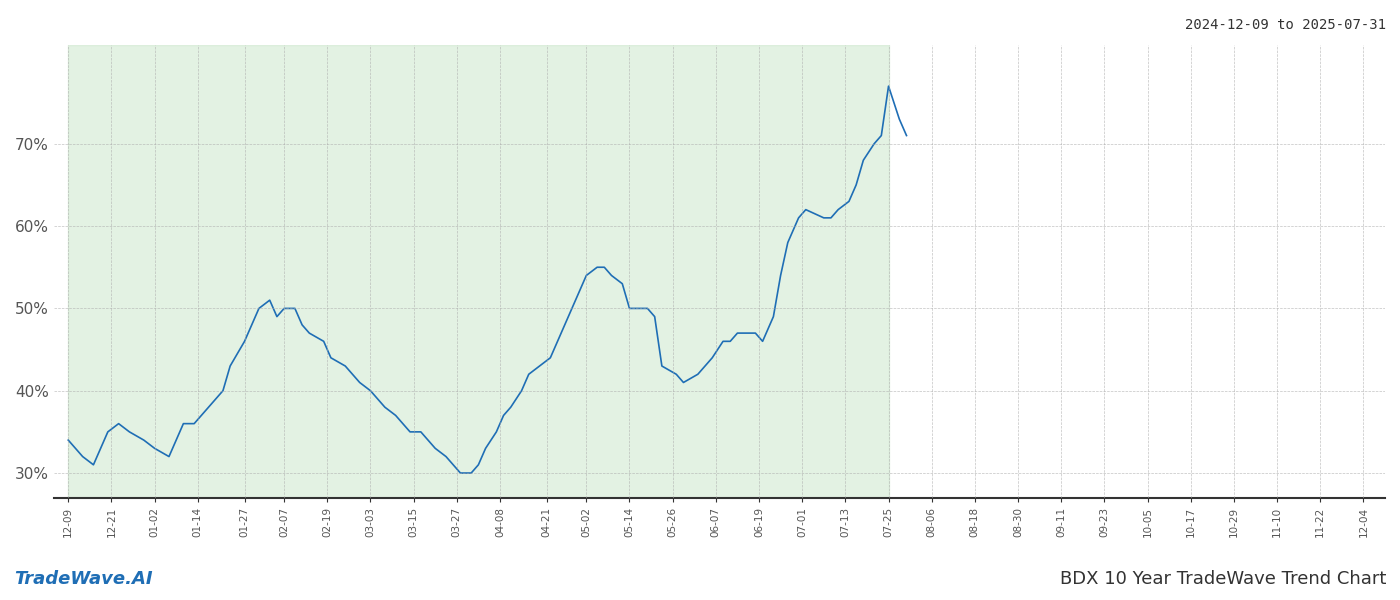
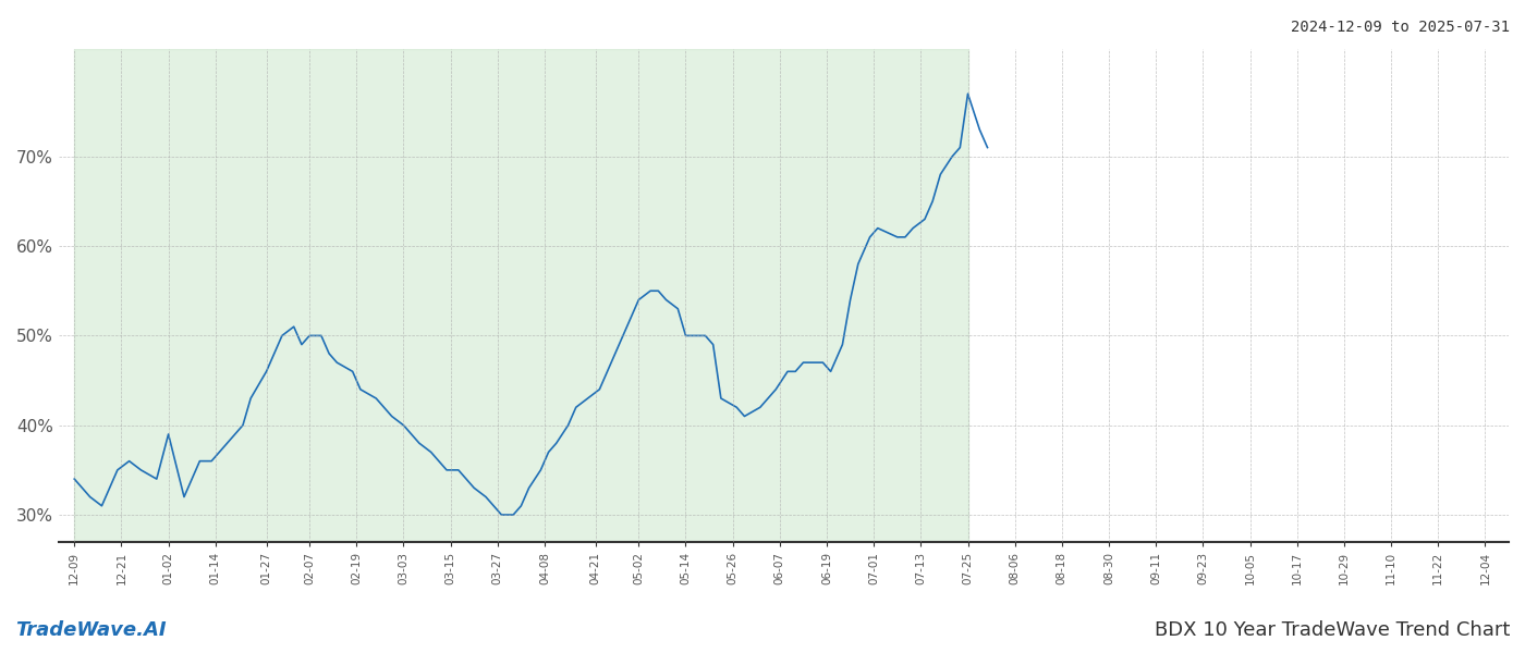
01-02: 33% -> 39%
